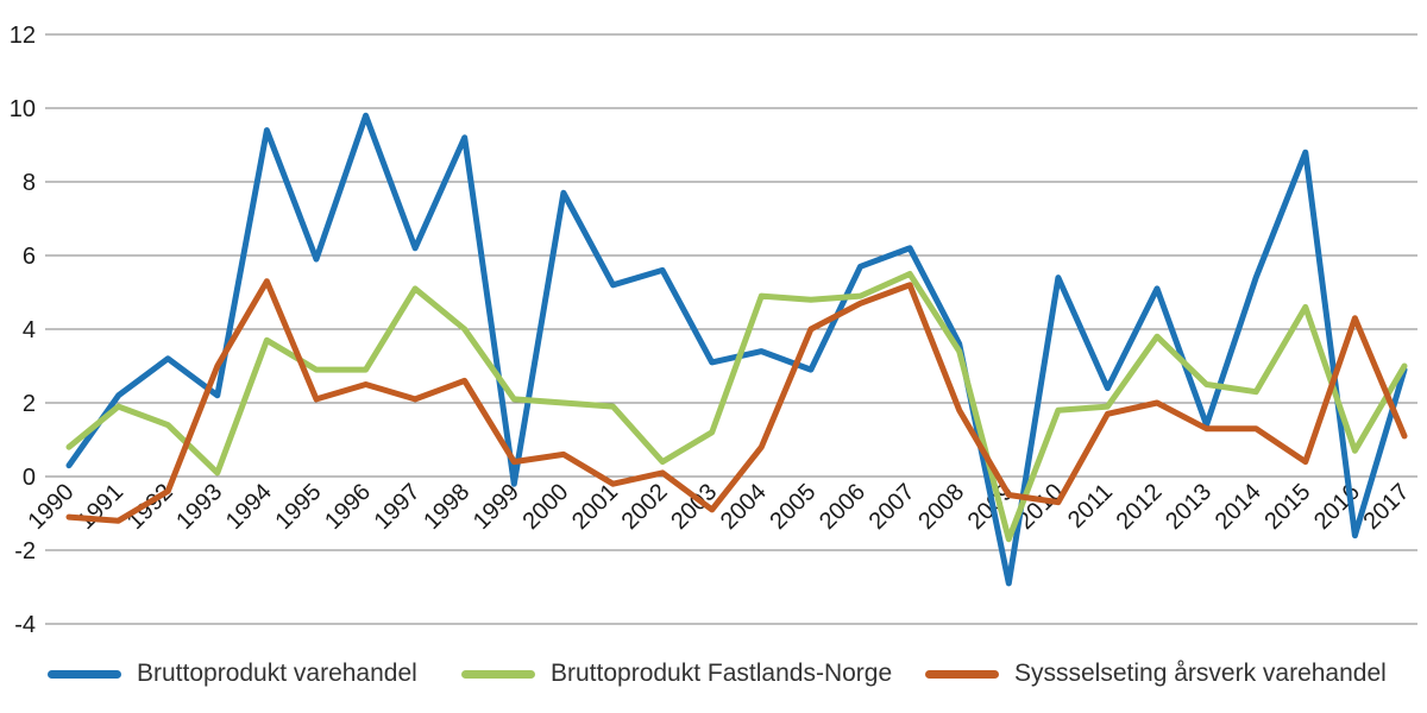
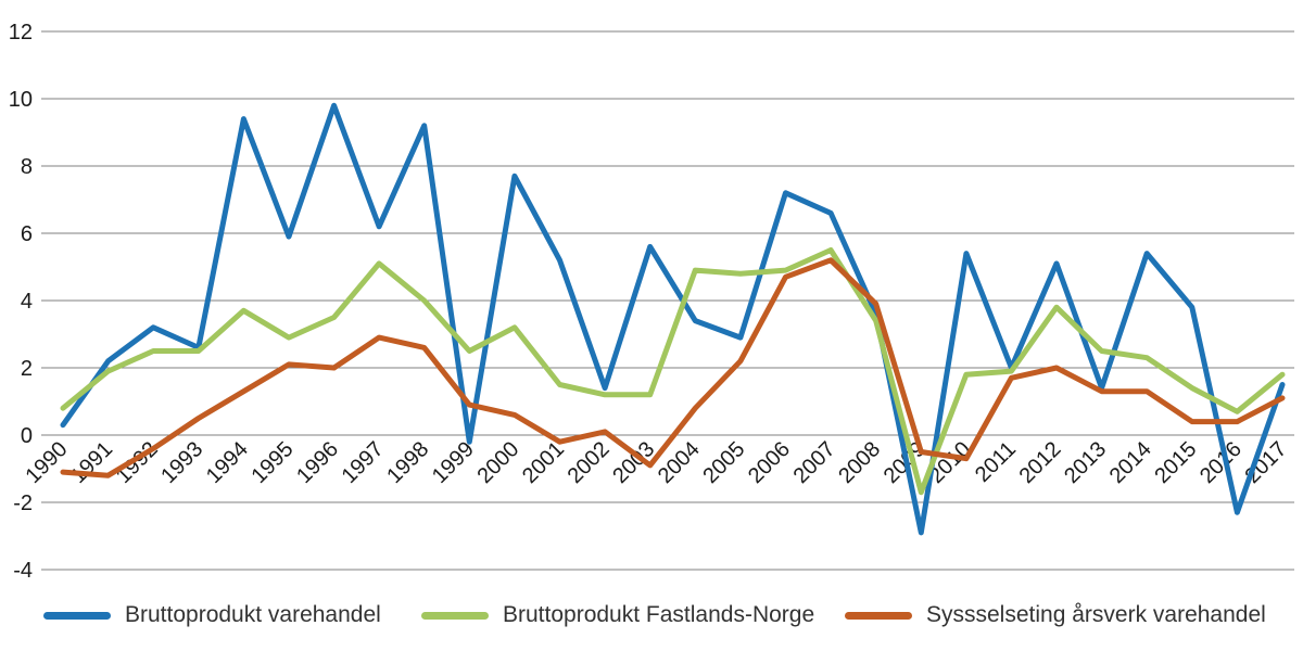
Bruttoprodukt Fastlands-Norge/1992: 1.4 -> 2.5
Bruttoprodukt varehandel/1993: 2.2 -> 2.6
Bruttoprodukt Fastlands-Norge/1993: 0.1 -> 2.5
Syssselseting årsverk varehandel/1993: 3.0 -> 0.5
Syssselseting årsverk varehandel/1994: 5.3 -> 1.3
Bruttoprodukt Fastlands-Norge/1996: 2.9 -> 3.5
Syssselseting årsverk varehandel/1996: 2.5 -> 2.0
Syssselseting årsverk varehandel/1997: 2.1 -> 2.9
Bruttoprodukt Fastlands-Norge/1999: 2.1 -> 2.5
Syssselseting årsverk varehandel/1999: 0.4 -> 0.9
Bruttoprodukt Fastlands-Norge/2000: 2.0 -> 3.2
Bruttoprodukt Fastlands-Norge/2001: 1.9 -> 1.5
Bruttoprodukt varehandel/2002: 5.6 -> 1.4
Bruttoprodukt Fastlands-Norge/2002: 0.4 -> 1.2
Bruttoprodukt varehandel/2003: 3.1 -> 5.6
Syssselseting årsverk varehandel/2005: 4.0 -> 2.2
Bruttoprodukt varehandel/2006: 5.7 -> 7.2
Bruttoprodukt varehandel/2007: 6.2 -> 6.6
Syssselseting årsverk varehandel/2008: 1.8 -> 3.9
Bruttoprodukt varehandel/2011: 2.4 -> 2.0
Bruttoprodukt varehandel/2015: 8.8 -> 3.8
Bruttoprodukt Fastlands-Norge/2015: 4.6 -> 1.4
Bruttoprodukt varehandel/2016: -1.6 -> -2.3
Syssselseting årsverk varehandel/2016: 4.3 -> 0.4
Bruttoprodukt varehandel/2017: 2.9 -> 1.5
Bruttoprodukt Fastlands-Norge/2017: 3.0 -> 1.8
